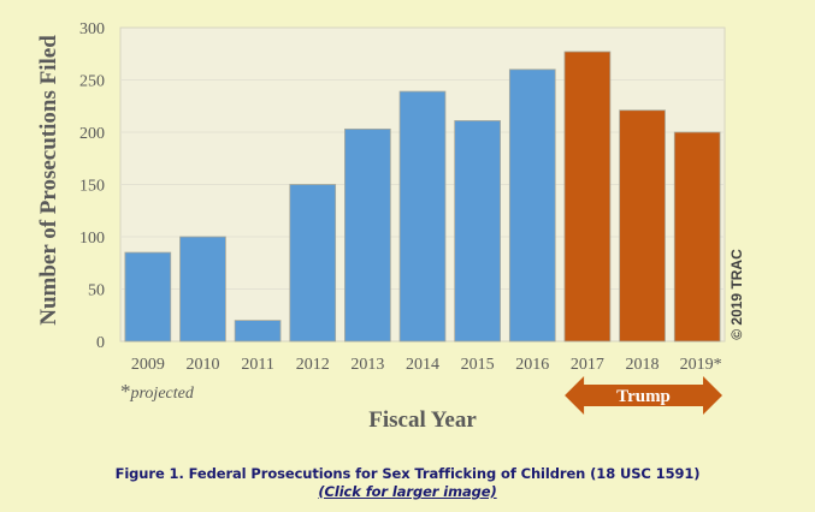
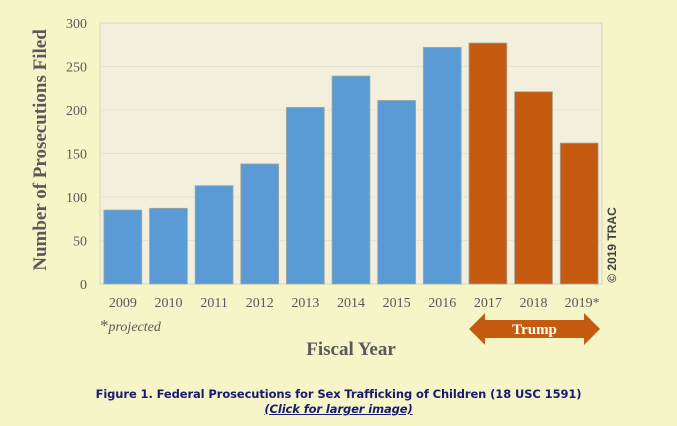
2010: 100 -> 90
2011: 20 -> 110
2012: 150 -> 140
2016: 260 -> 270
2019*: 200 -> 160
